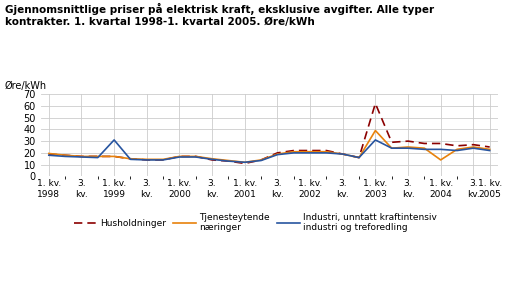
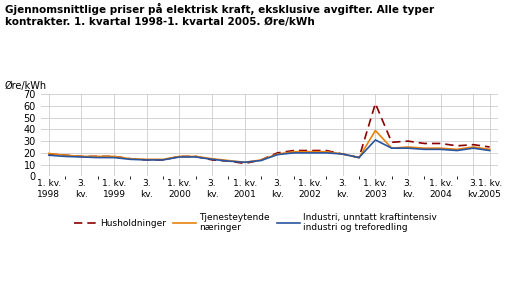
Industri, unntatt kraftintensiv industri og treforedling/1. kv. 1999: 31 -> 16
Tjenesteytende næringer/1. kv. 2004: 14 -> 24
